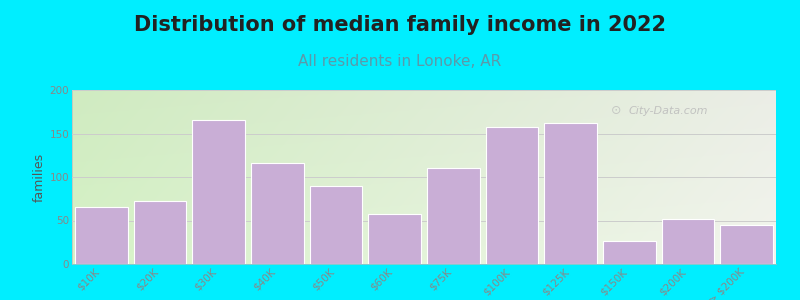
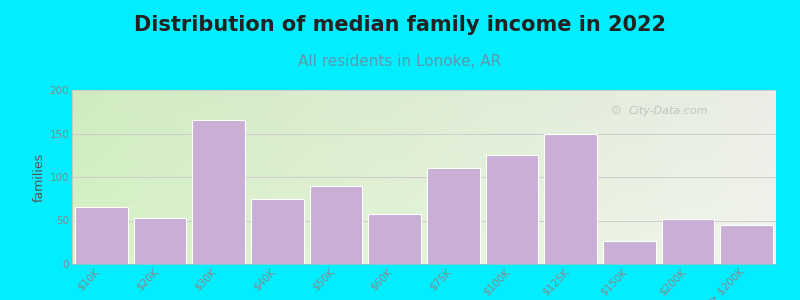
$20K: 72 -> 53
$40K: 116 -> 75
$100K: 158 -> 125
$125K: 162 -> 150
